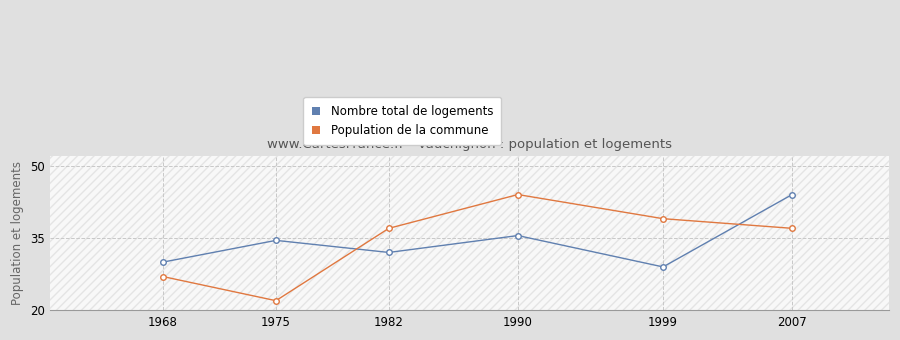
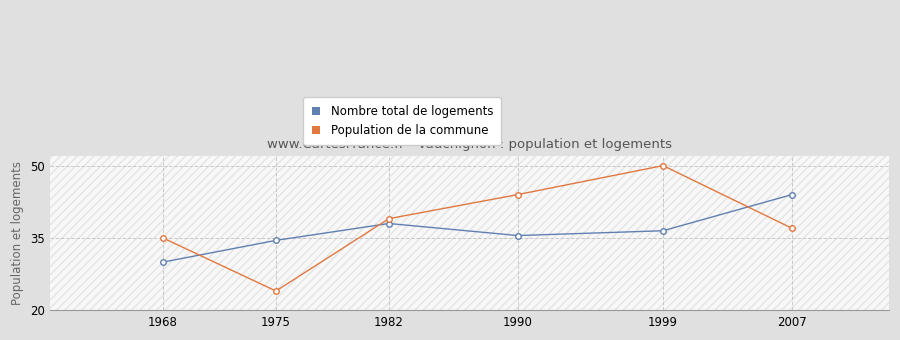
Population de la commune/1968: 27 -> 35
Population de la commune/1975: 22 -> 24
Nombre total de logements/1982: 32.0 -> 38.0
Population de la commune/1982: 37 -> 39
Nombre total de logements/1999: 29.0 -> 36.5
Population de la commune/1999: 39 -> 50
